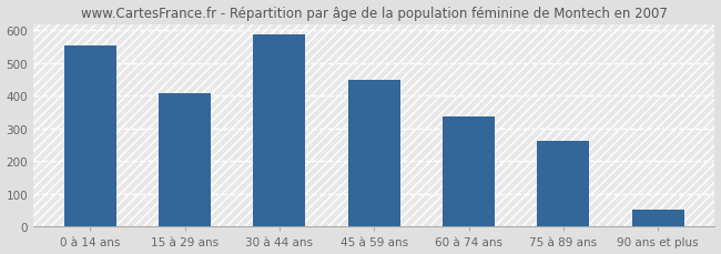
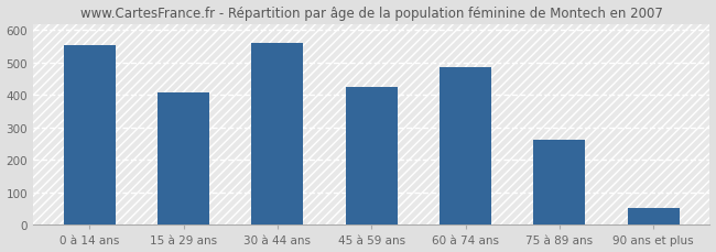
30 à 44 ans: 588 -> 560
45 à 59 ans: 450 -> 425
60 à 74 ans: 336 -> 485
